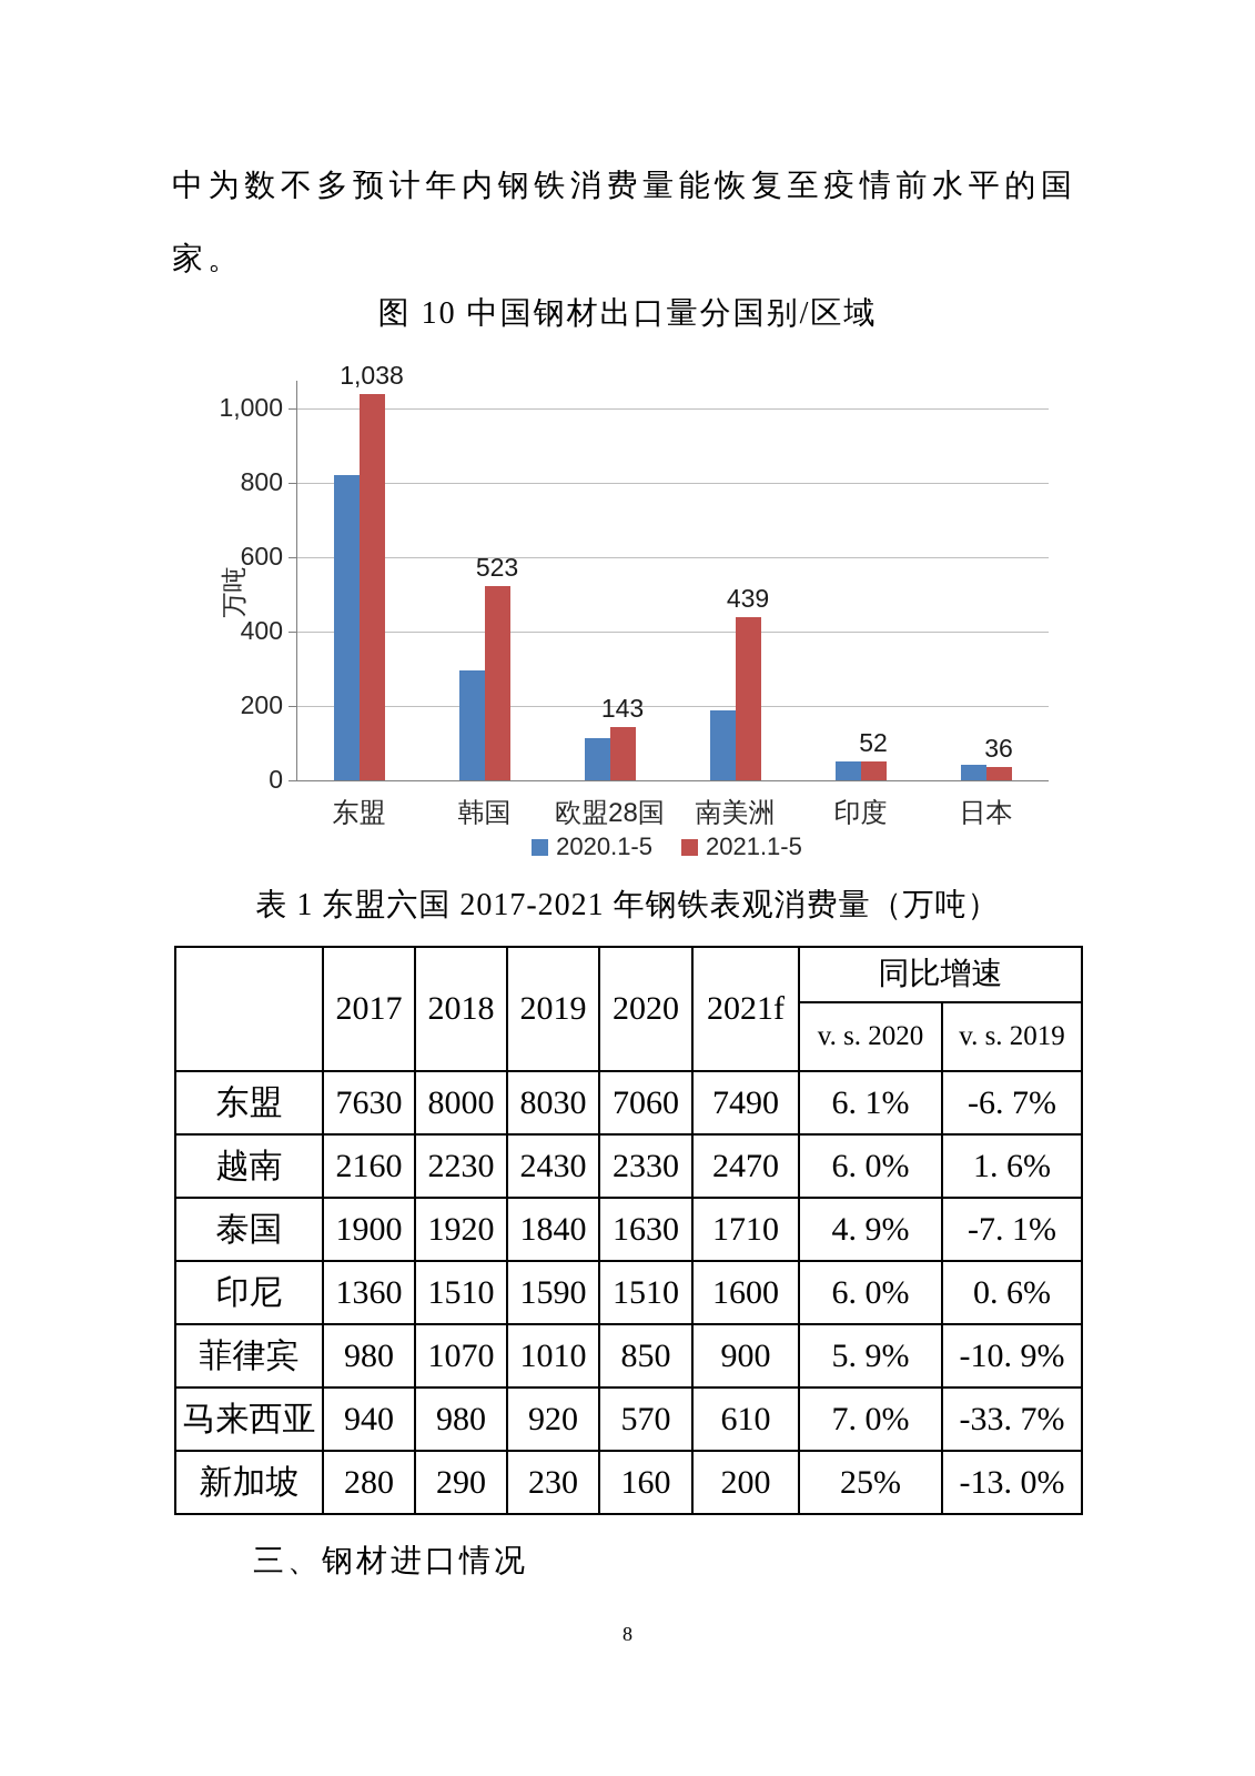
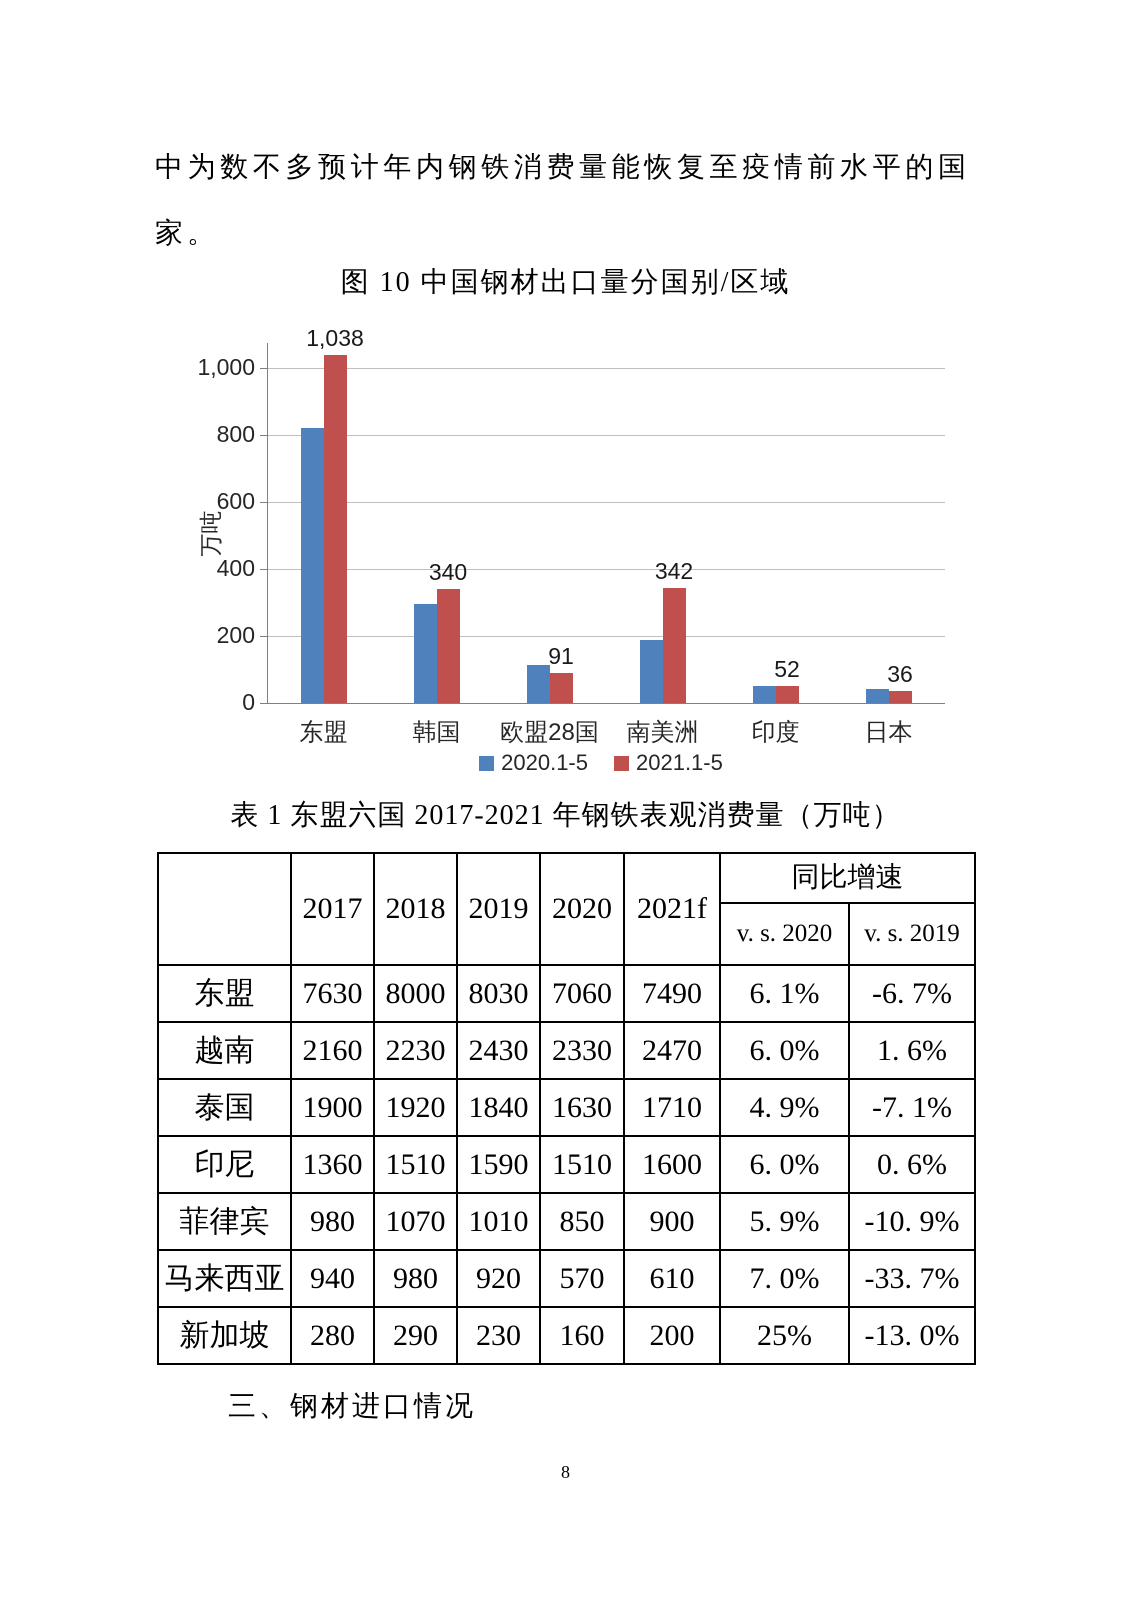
2021.1-5/韩国: 523 -> 340
2021.1-5/欧盟28国: 143 -> 91
2021.1-5/南美洲: 439 -> 342
